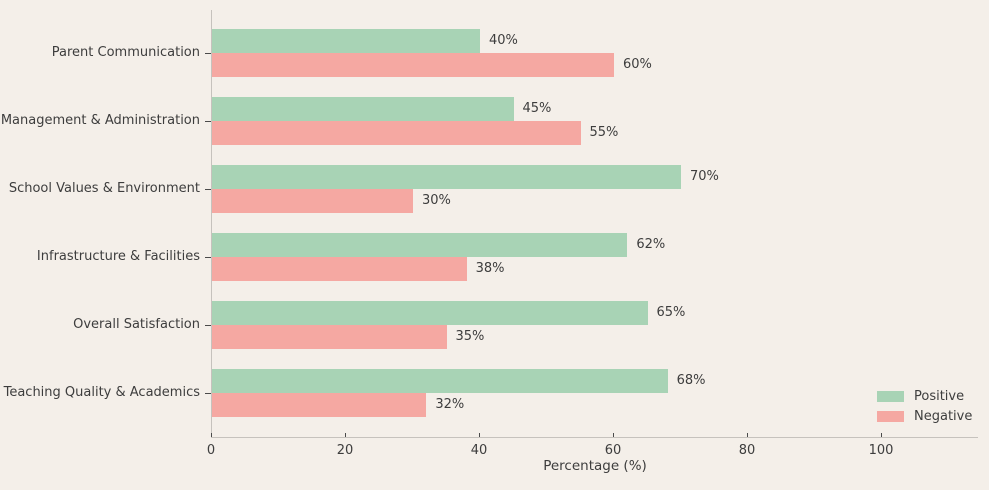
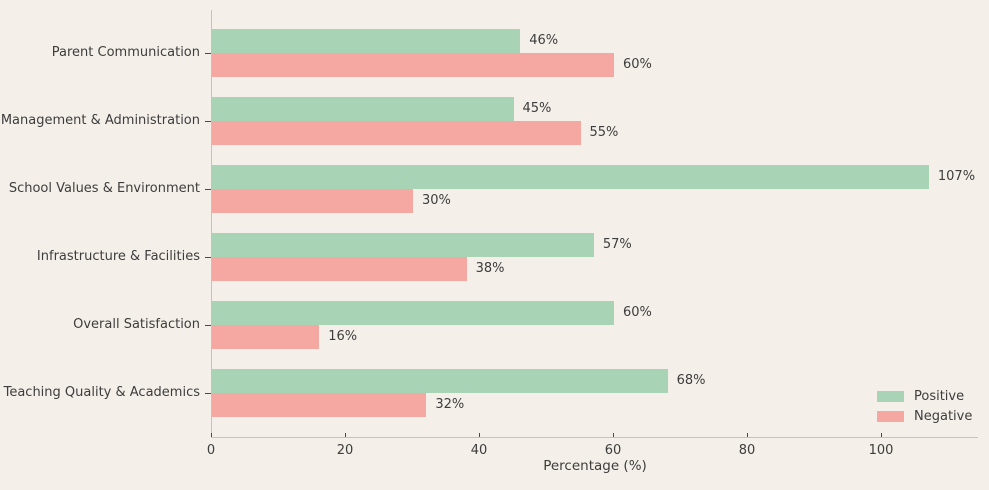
Positive/Parent Communication: 40% -> 46%
Positive/School Values & Environment: 70% -> 107%
Positive/Infrastructure & Facilities: 62% -> 57%
Positive/Overall Satisfaction: 65% -> 60%
Negative/Overall Satisfaction: 35% -> 16%
